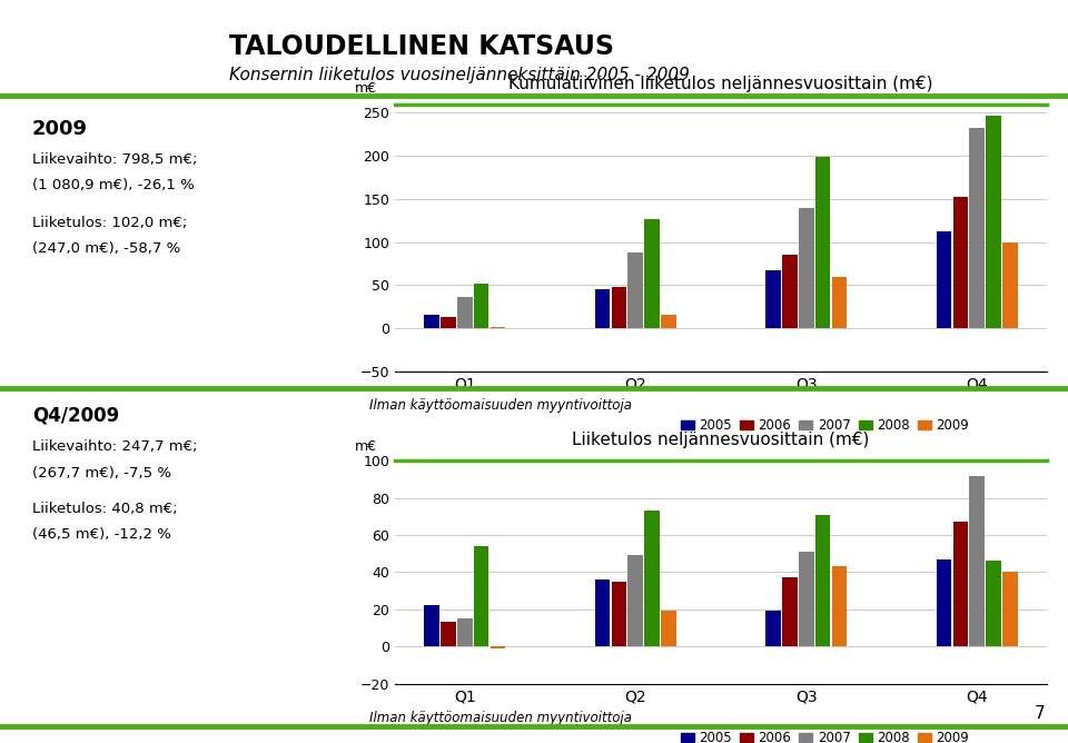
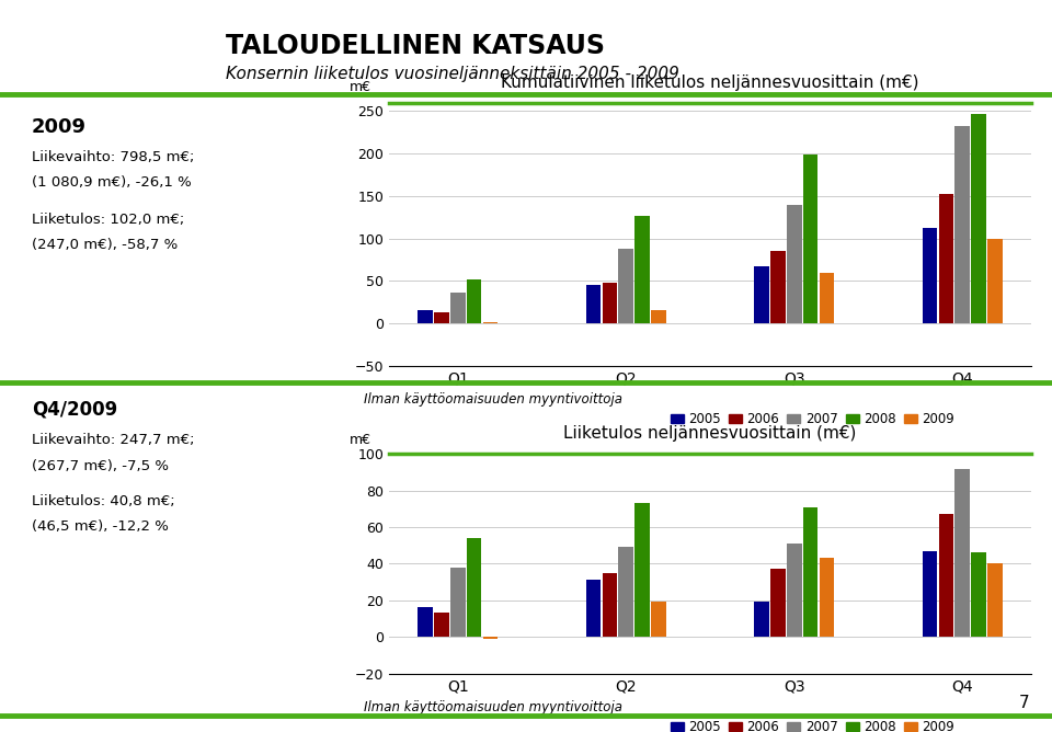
Liiketulos neljännesvuosittain (m€)/2005/Q1: 22 -> 16
Liiketulos neljännesvuosittain (m€)/2007/Q1: 15 -> 38
Liiketulos neljännesvuosittain (m€)/2005/Q2: 36 -> 31
